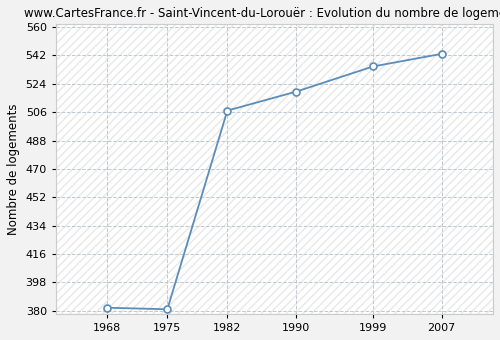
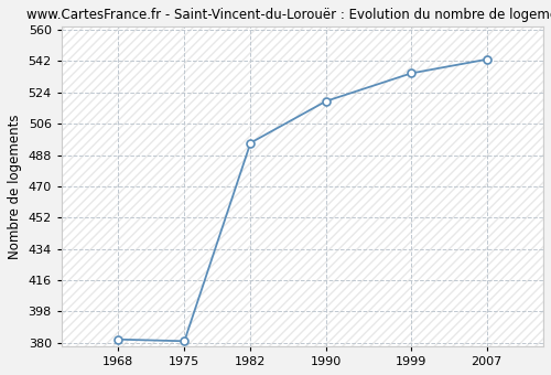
1982: 507 -> 495
